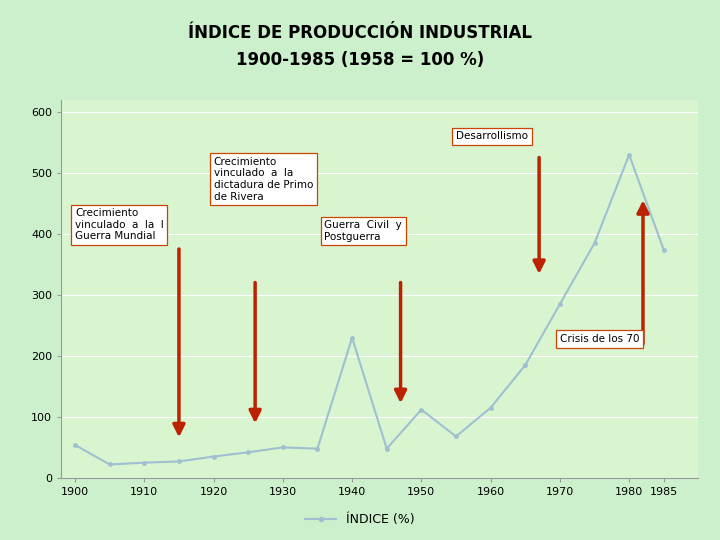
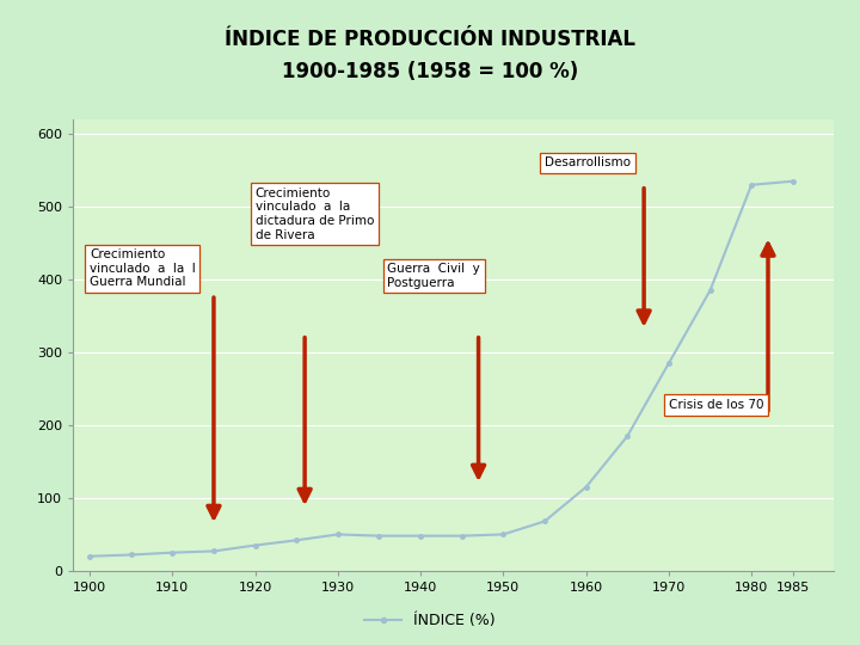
1900: 54 -> 20
1940: 230 -> 48
1950: 112 -> 50
1985: 374 -> 535
